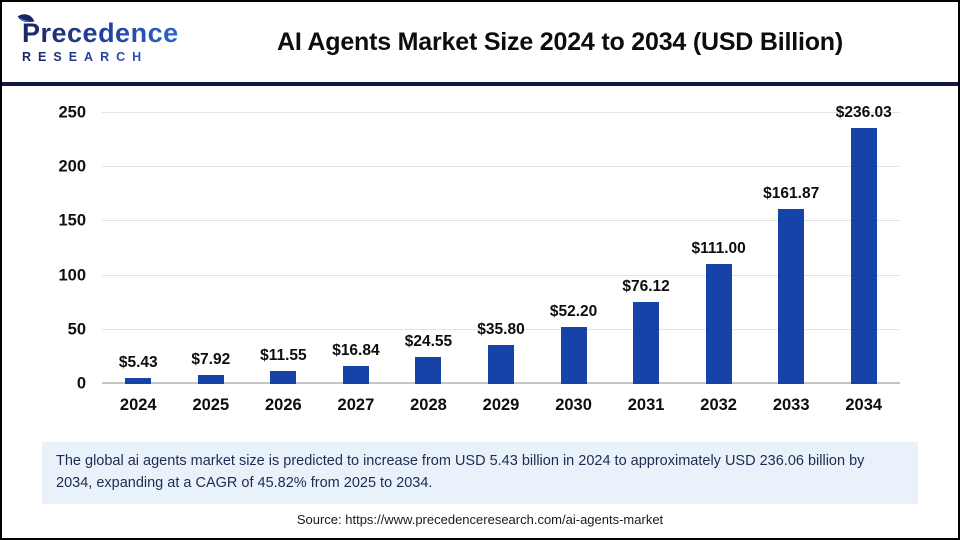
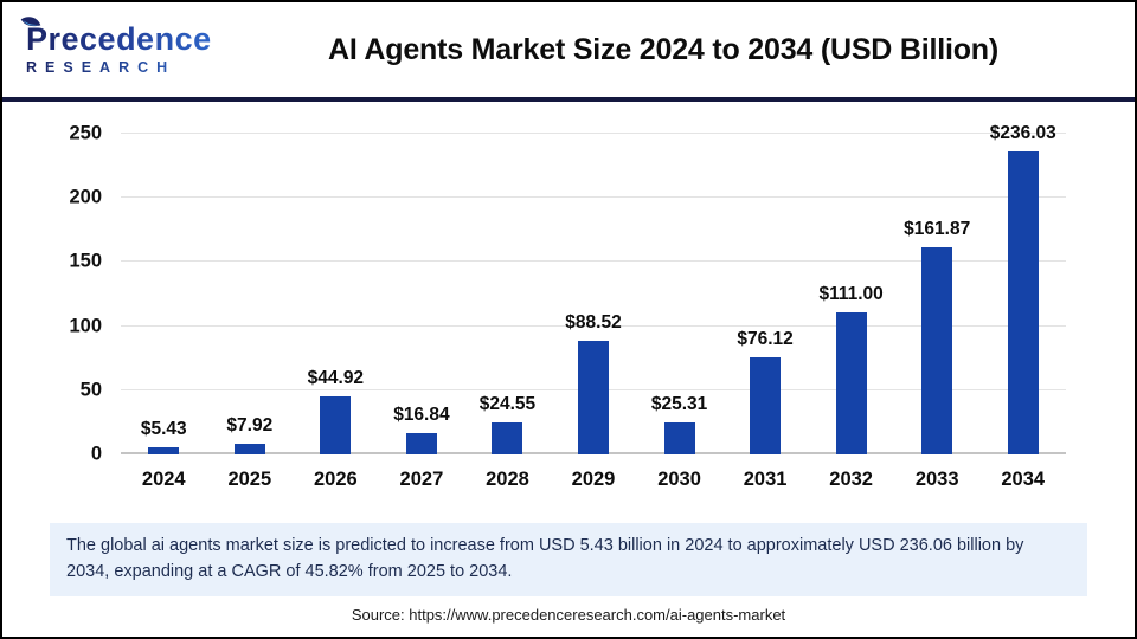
2026: $11.55 -> $44.92
2029: $35.80 -> $88.52
2030: $52.20 -> $25.31
